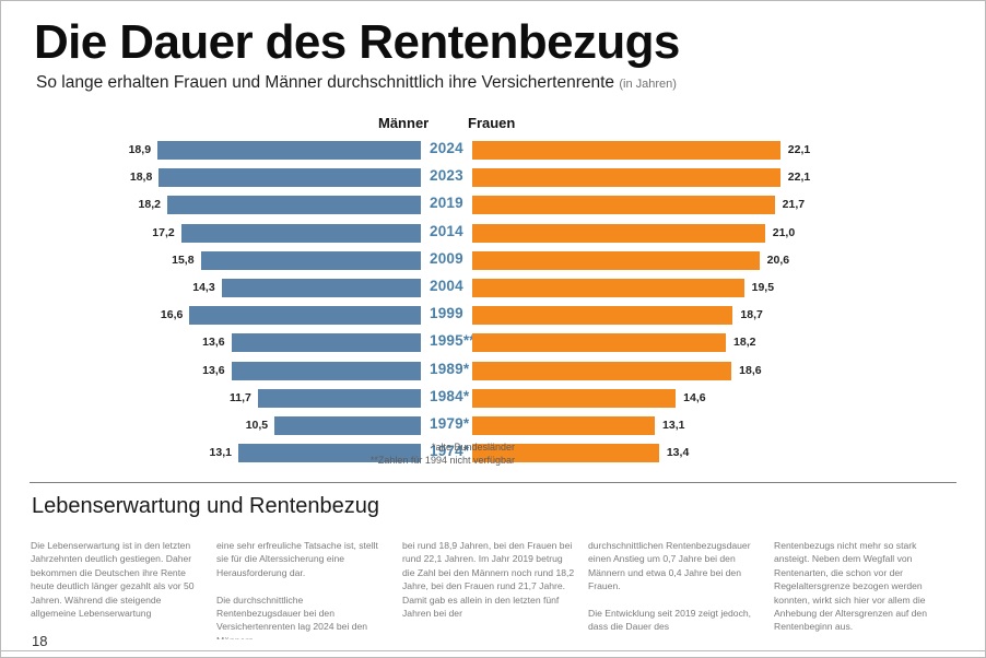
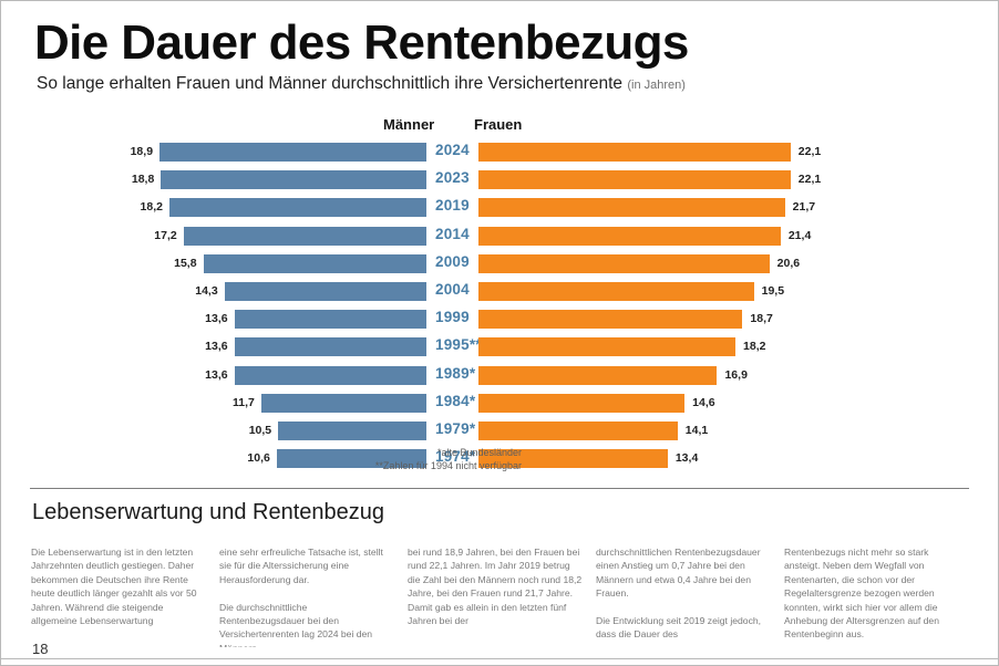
Frauen/2014: 21,0 -> 21,4
Männer/1999: 16,6 -> 13,6
Frauen/1989*: 18,6 -> 16,9
Frauen/1979*: 13,1 -> 14,1
Männer/1974*: 13,1 -> 10,6
